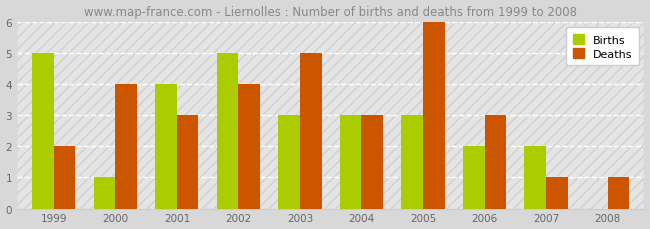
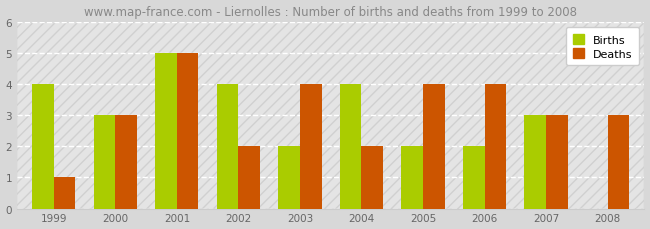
Births/1999: 5 -> 4
Deaths/1999: 2 -> 1
Births/2000: 1 -> 3
Deaths/2000: 4 -> 3
Births/2001: 4 -> 5
Deaths/2001: 3 -> 5
Births/2002: 5 -> 4
Deaths/2002: 4 -> 2
Births/2003: 3 -> 2
Deaths/2003: 5 -> 4
Births/2004: 3 -> 4
Deaths/2004: 3 -> 2
Births/2005: 3 -> 2
Deaths/2005: 6 -> 4
Deaths/2006: 3 -> 4
Births/2007: 2 -> 3
Deaths/2007: 1 -> 3
Deaths/2008: 1 -> 3
